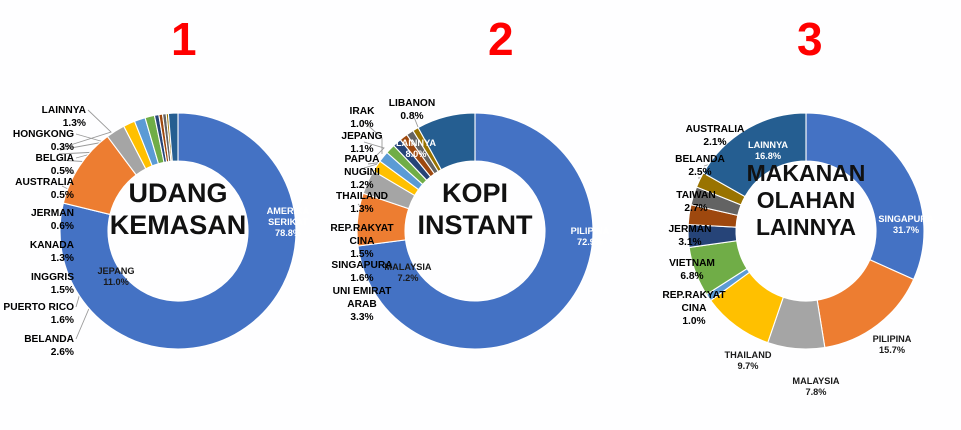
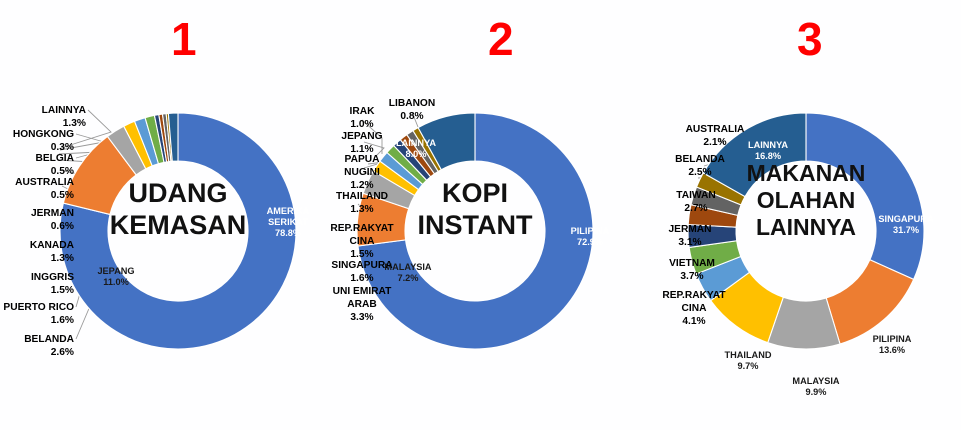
MAKANAN OLAHAN LAINNYA/PILIPINA: 15.7% -> 13.6%
MAKANAN OLAHAN LAINNYA/MALAYSIA: 7.8% -> 9.9%
MAKANAN OLAHAN LAINNYA/REP.RAKYAT CINA: 1.0% -> 4.1%
MAKANAN OLAHAN LAINNYA/VIETNAM: 6.8% -> 3.7%
